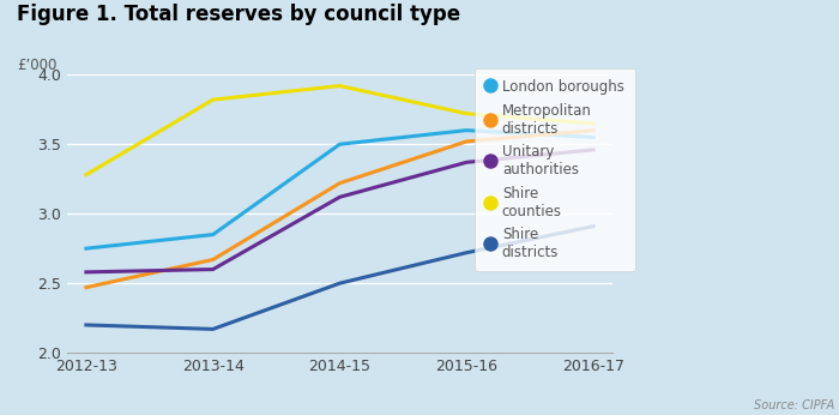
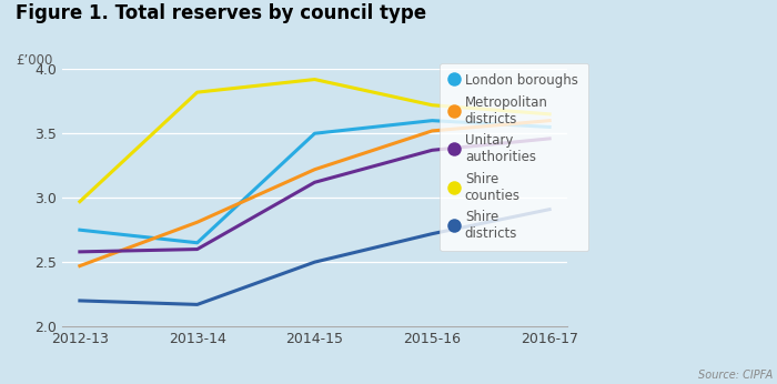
Shire counties/2012-13: 3.28 -> 2.97
London boroughs/2013-14: 2.85 -> 2.65
Metropolitan districts/2013-14: 2.67 -> 2.81
